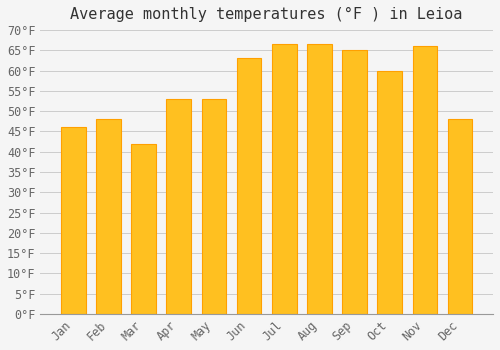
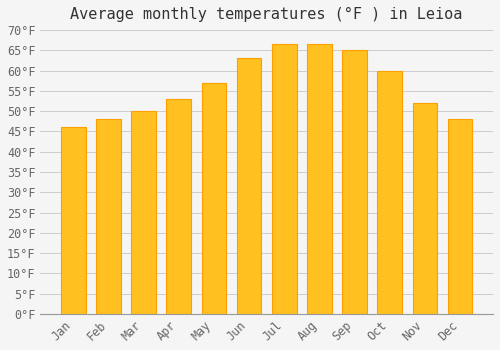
Mar: 42.0°F -> 50.0°F
May: 53.0°F -> 57.0°F
Nov: 66.0°F -> 52.0°F
